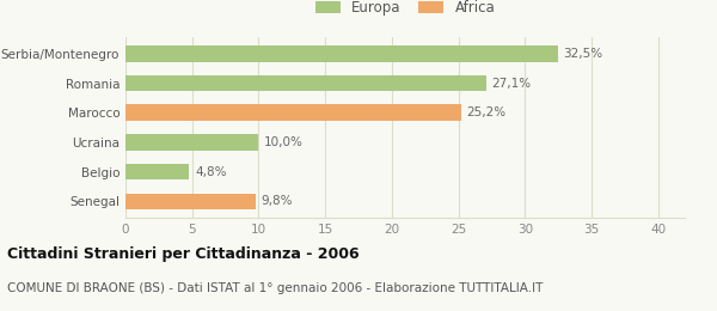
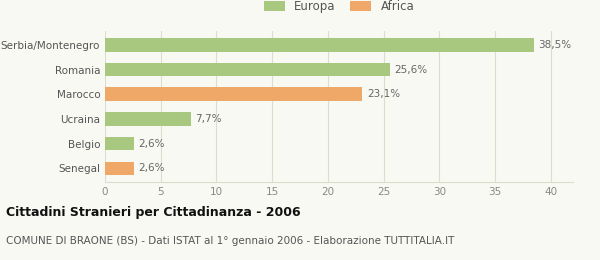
Serbia/Montenegro: 32,5% -> 38,5%
Romania: 27,1% -> 25,6%
Marocco: 25,2% -> 23,1%
Ucraina: 10,0% -> 7,7%
Belgio: 4,8% -> 2,6%
Senegal: 9,8% -> 2,6%
